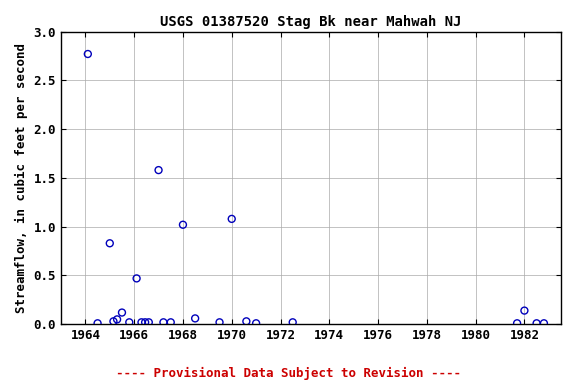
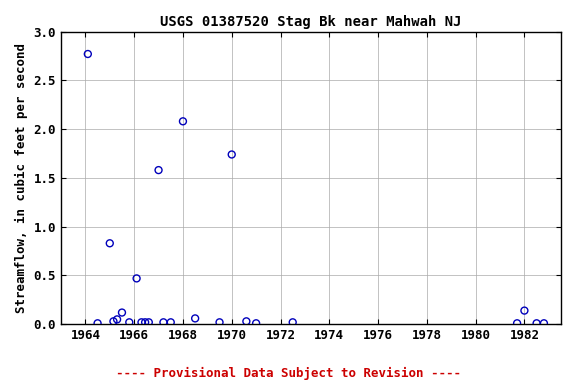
1968: 1.02 -> 2.08
1970: 1.08 -> 1.74
